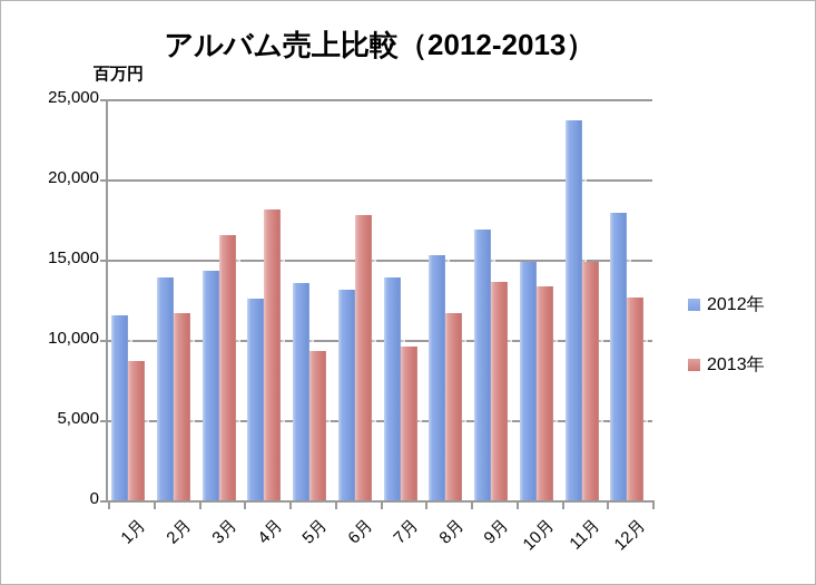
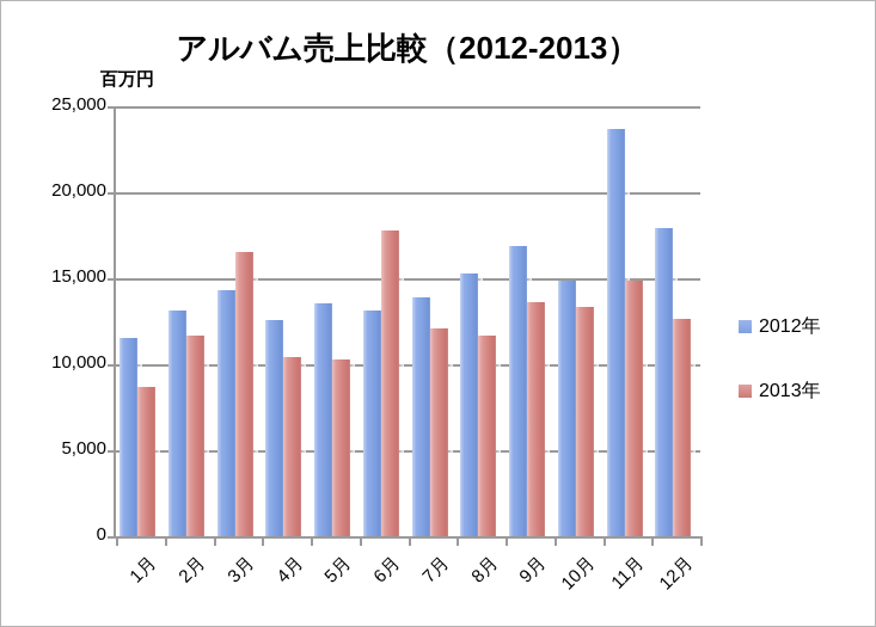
2012年/2月: 13900 -> 13100
2013年/4月: 18100 -> 10400
2013年/5月: 9300 -> 10300
2013年/7月: 9600 -> 12100
